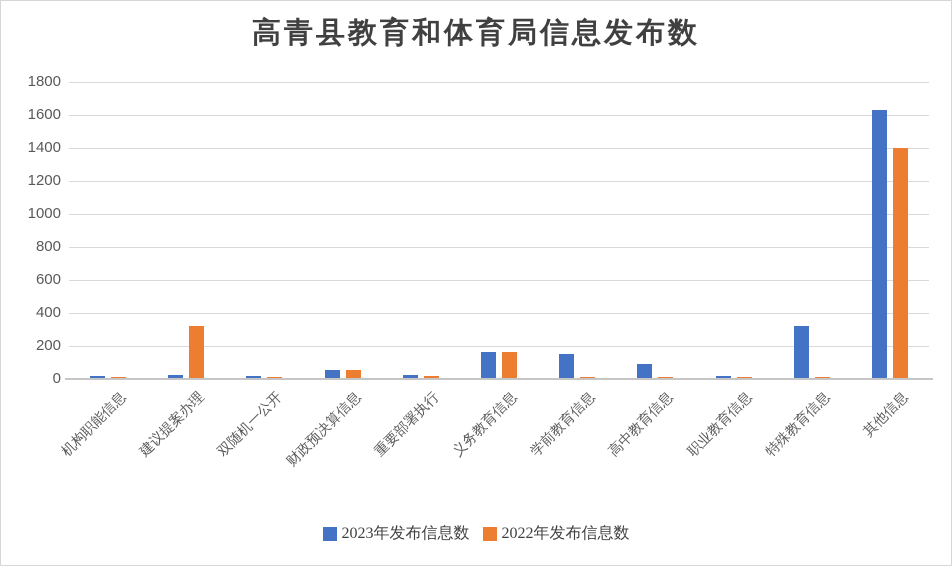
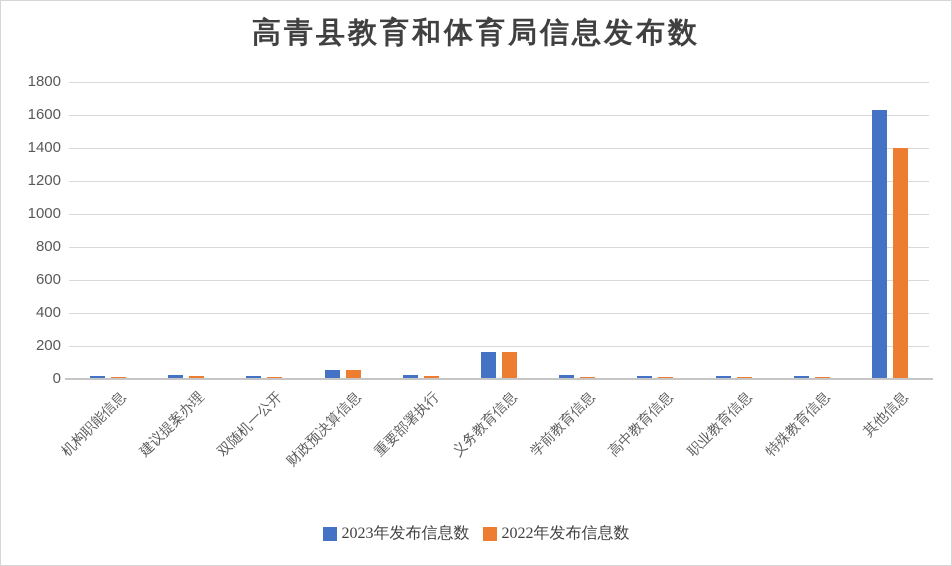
2022年发布信息数/建议提案办理: 320 -> 20
2023年发布信息数/学前教育信息: 150 -> 30
2023年发布信息数/高中教育信息: 90 -> 20
2023年发布信息数/特殊教育信息: 320 -> 20
